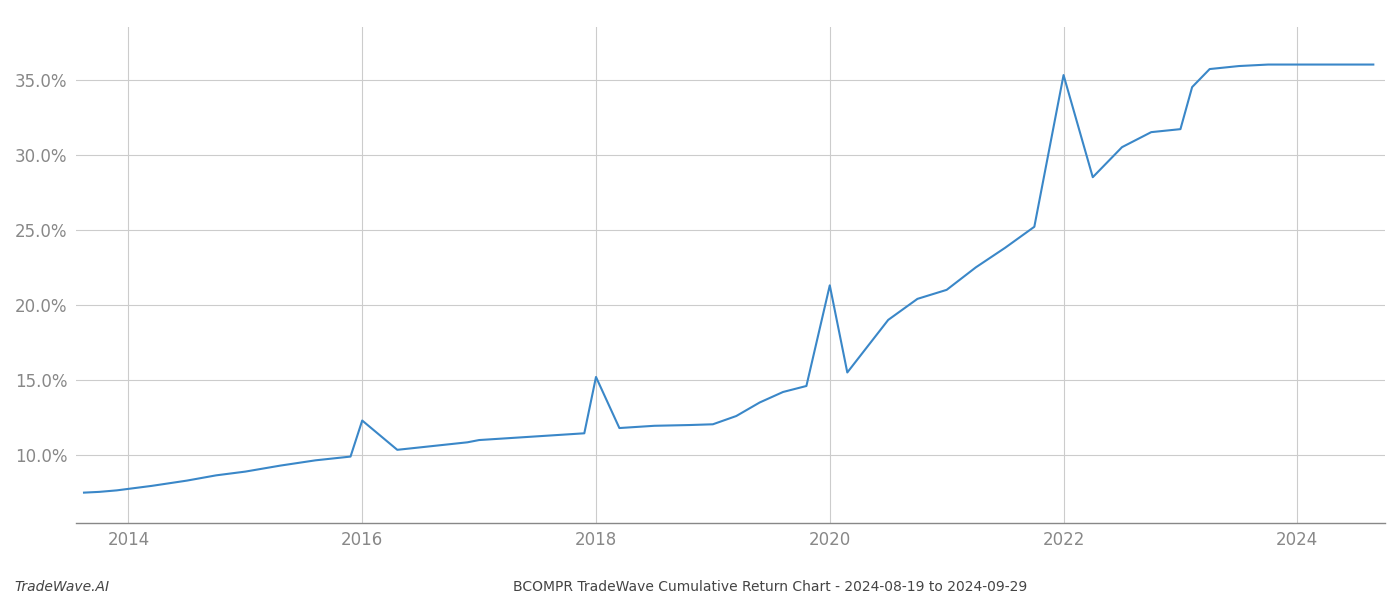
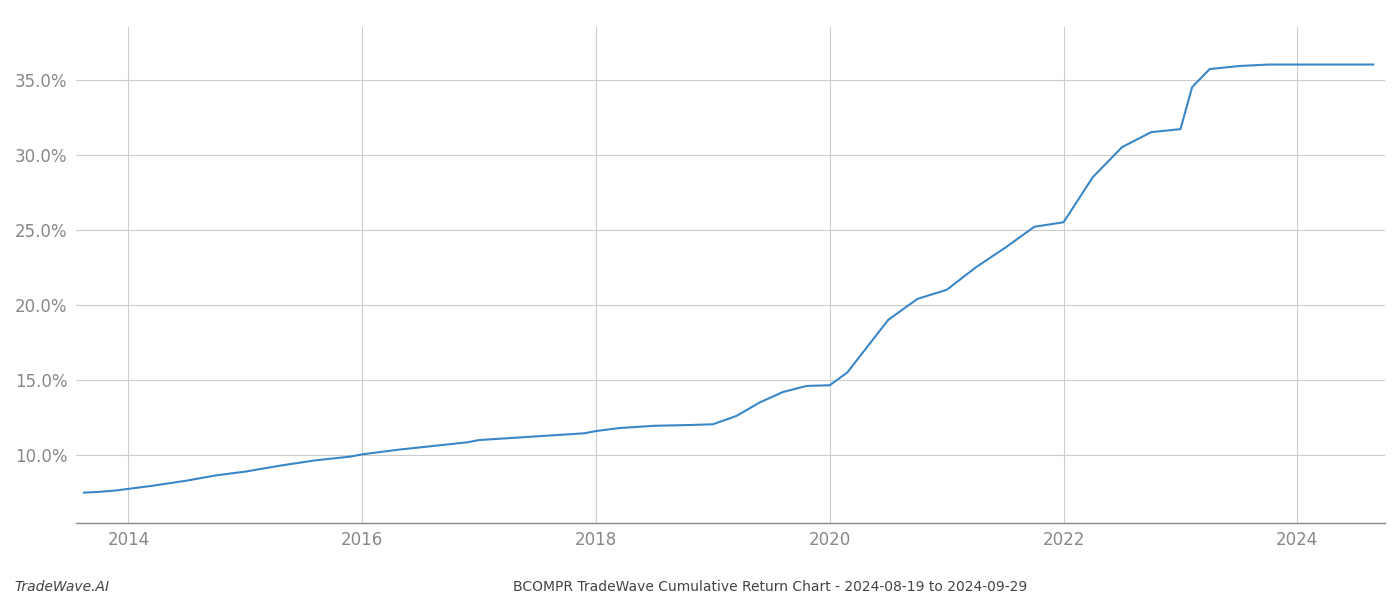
2016: 12.3% -> 10.1%
2018: 15.2% -> 11.6%
2020: 21.3% -> 14.7%
2022: 35.3% -> 25.5%
